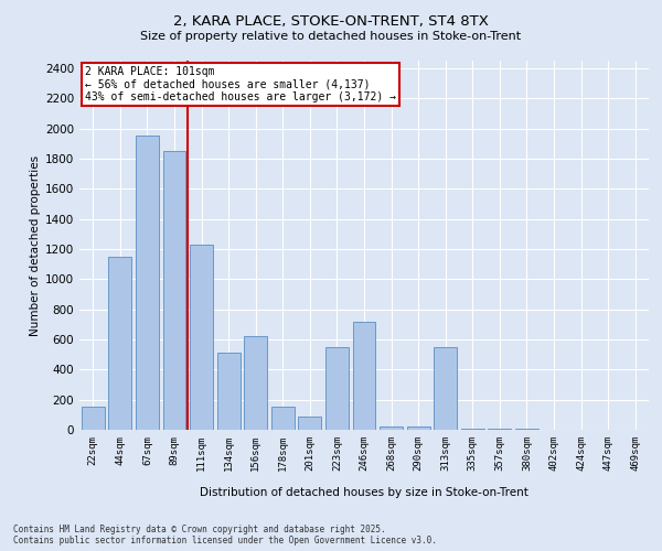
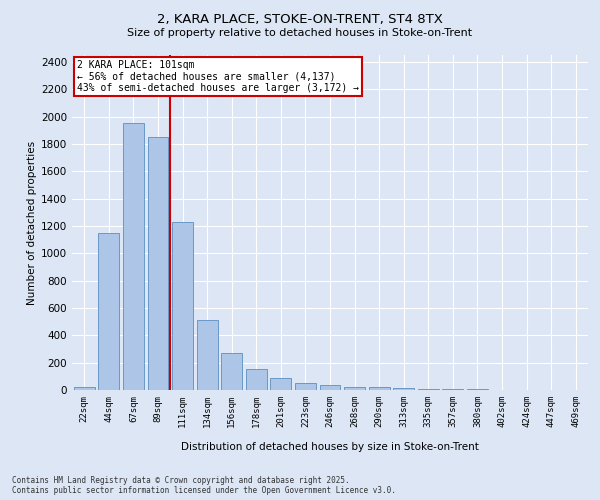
22sqm: 150 -> 20
156sqm: 620 -> 270
223sqm: 550 -> 50
246sqm: 720 -> 40
313sqm: 550 -> 20
